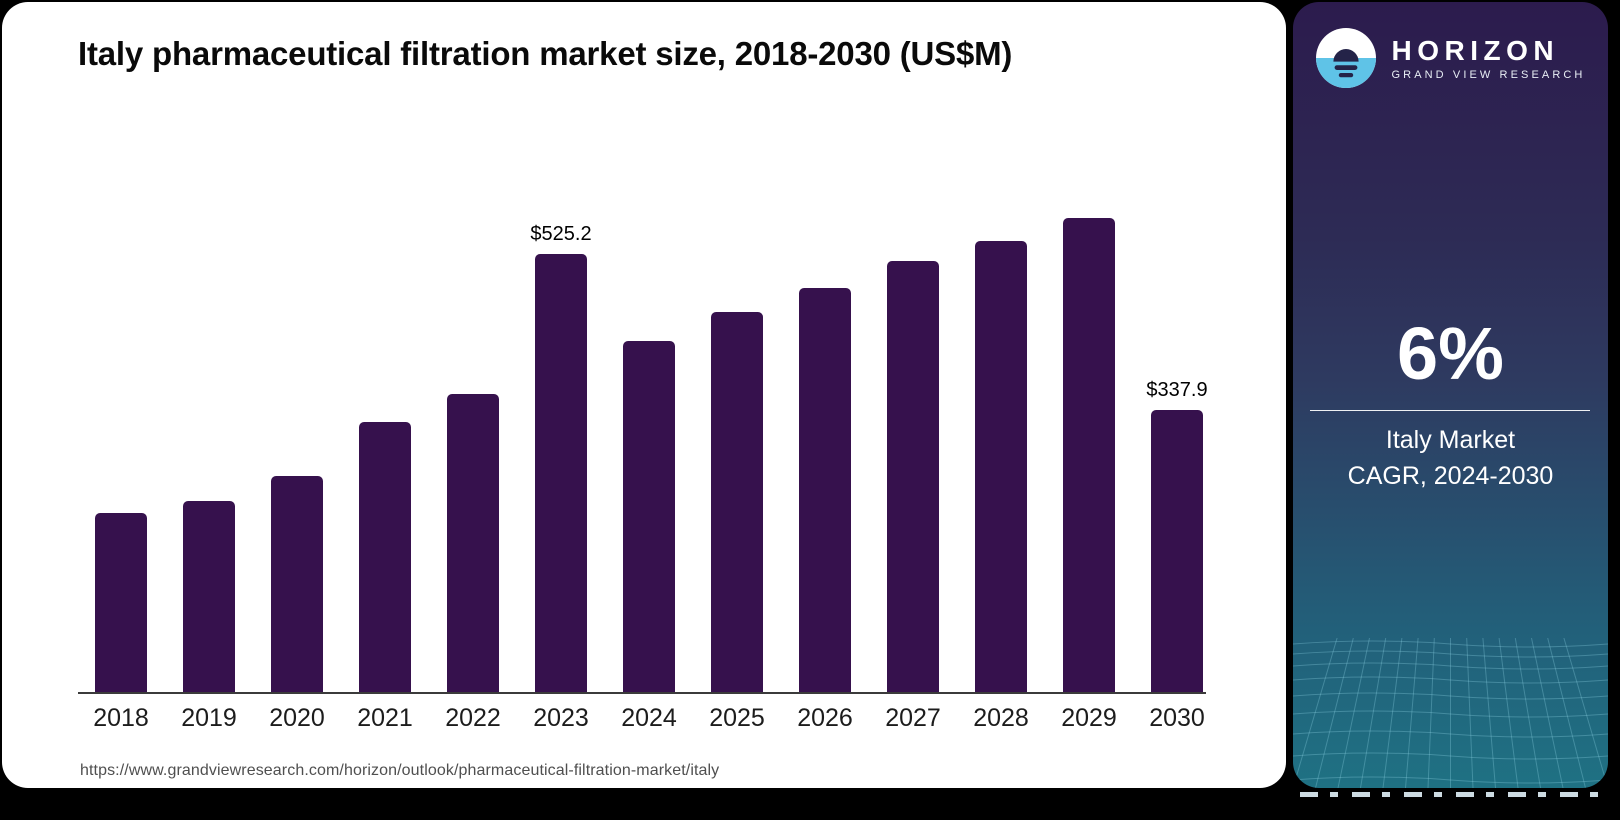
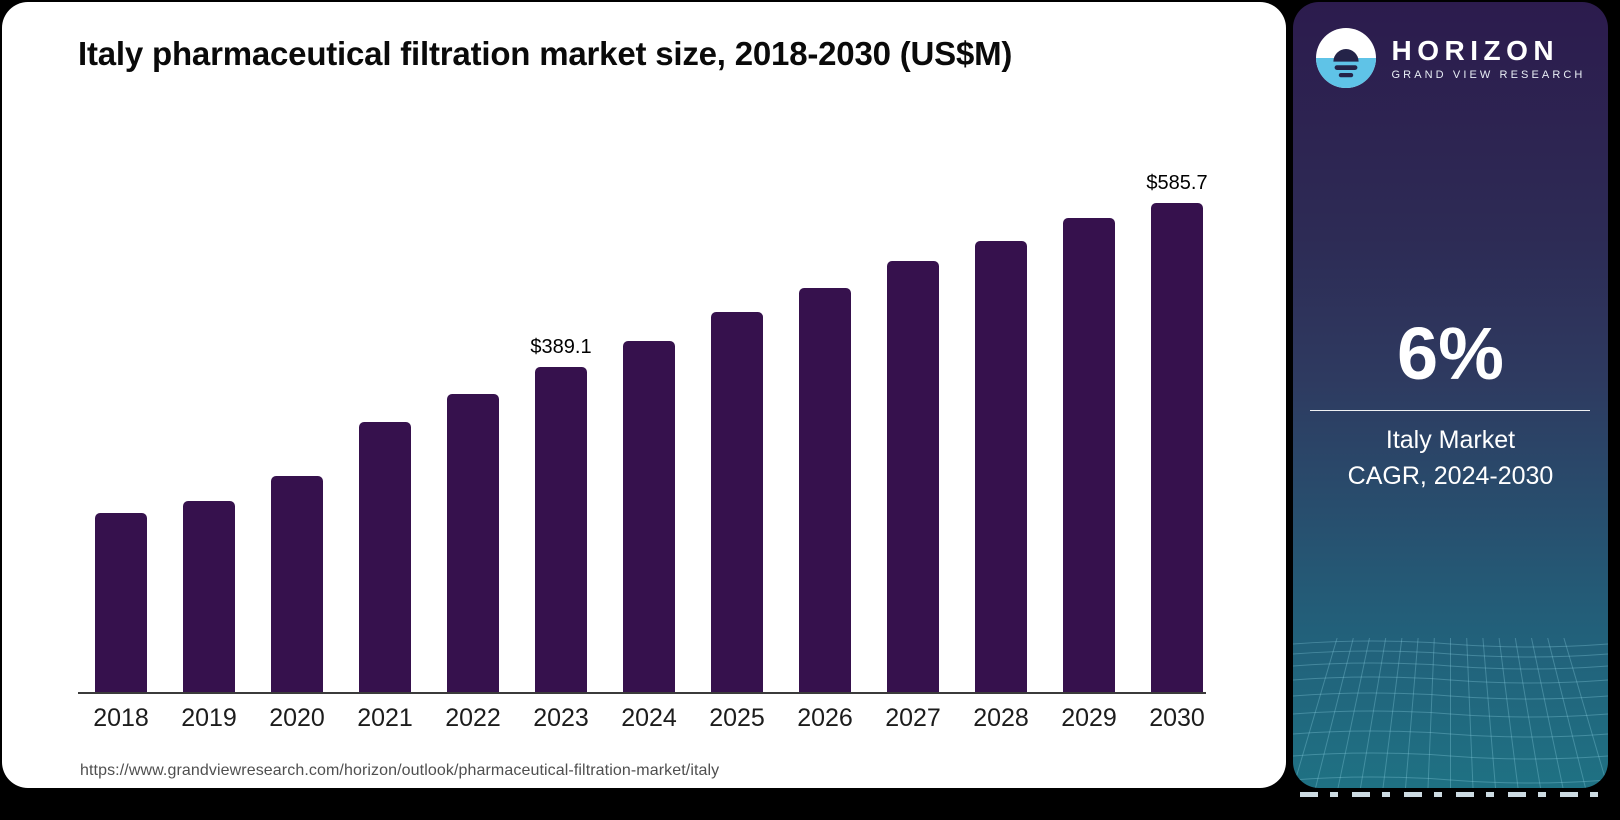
2023: $525.2 -> $389.1
2030: $337.9 -> $585.7
